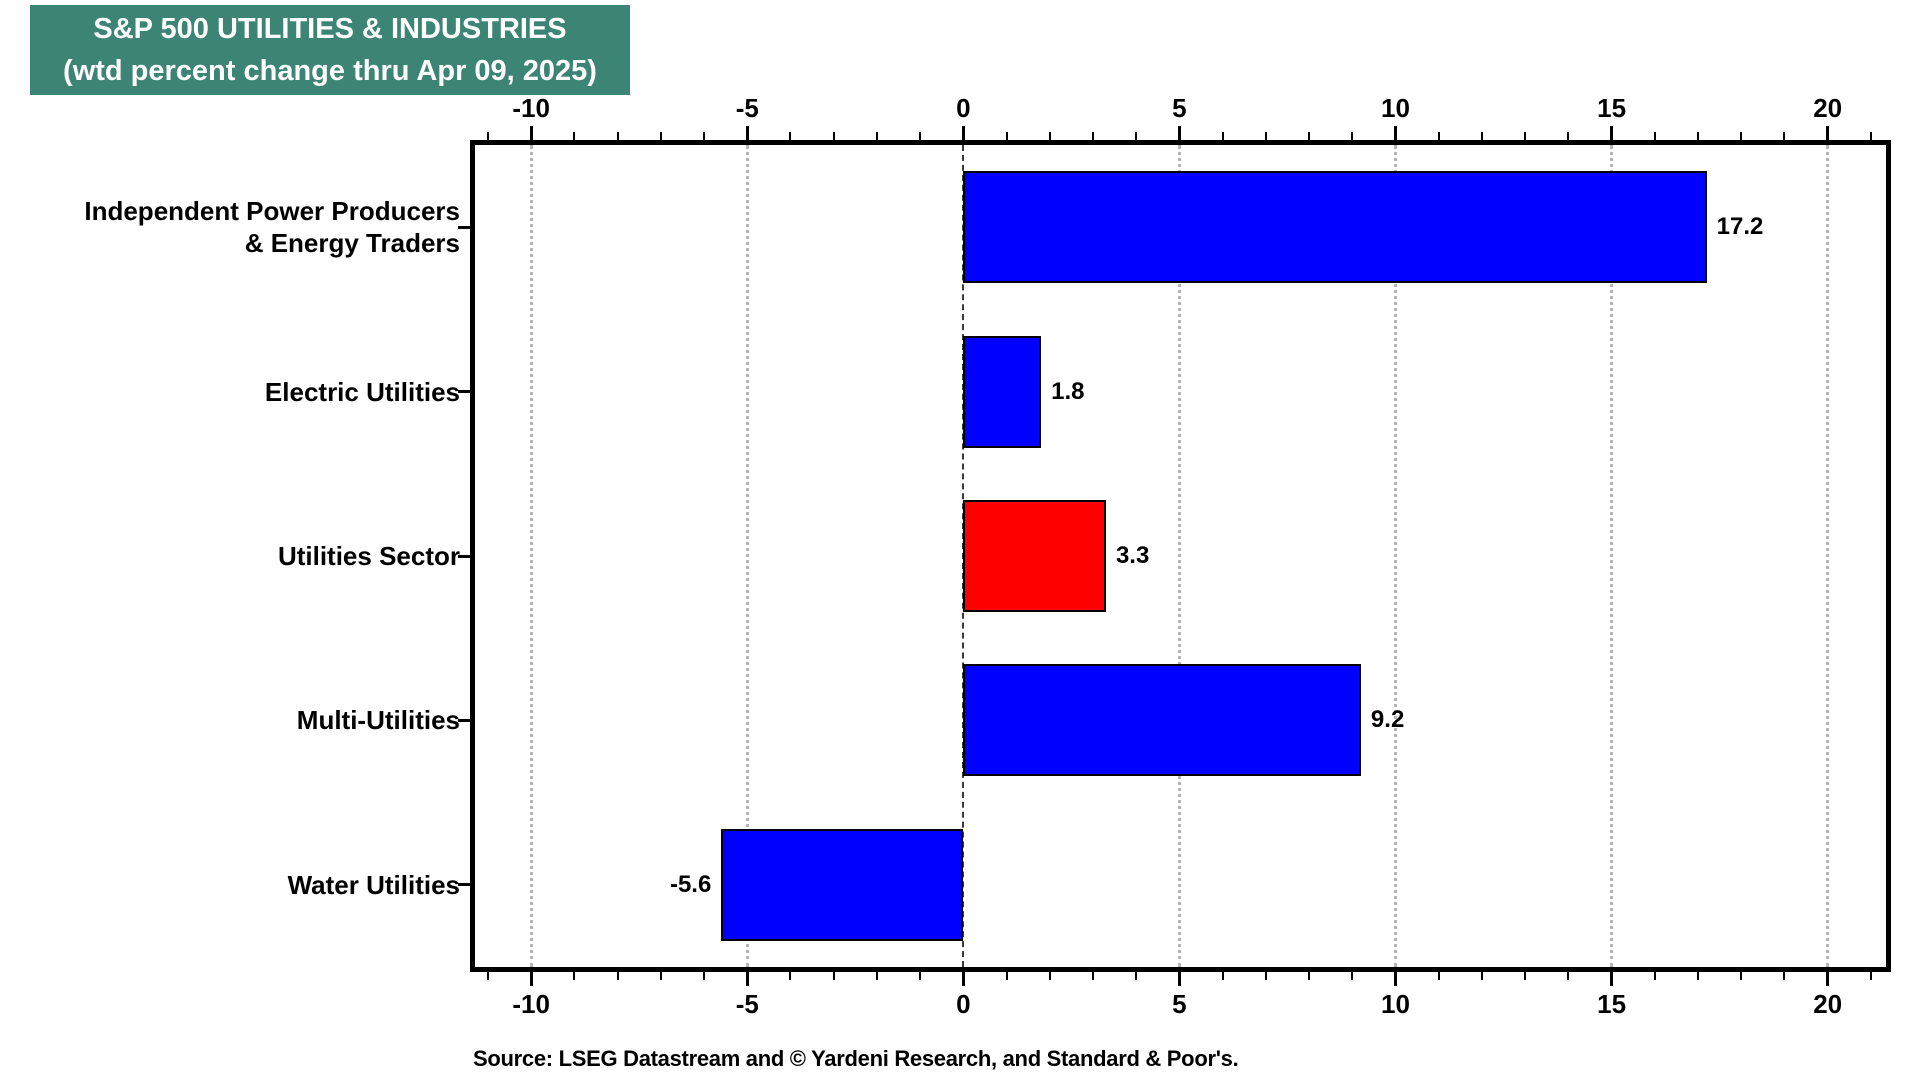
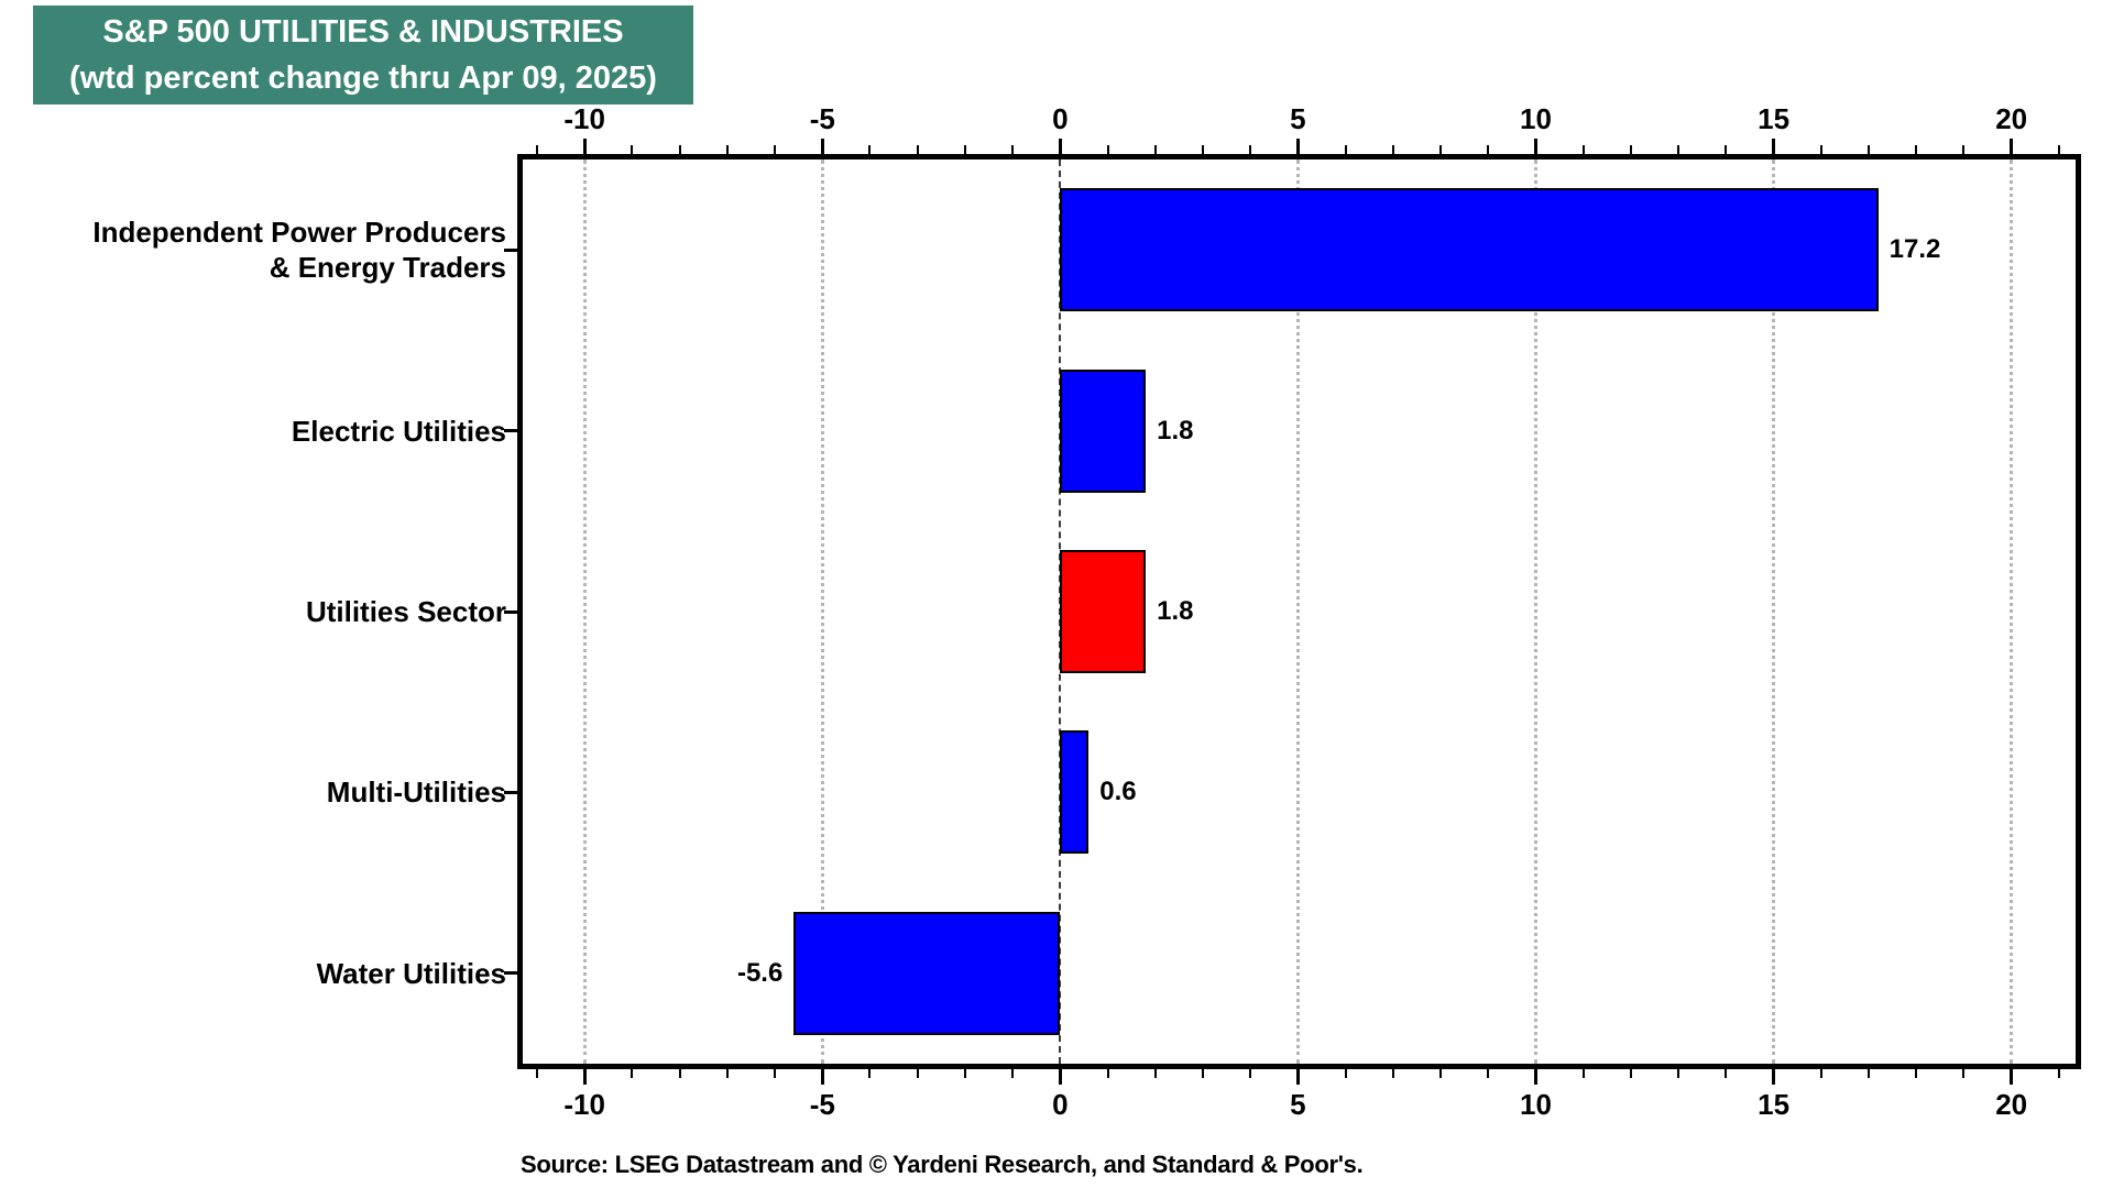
Utilities Sector: 3.3 -> 1.8
Multi-Utilities: 9.2 -> 0.6
